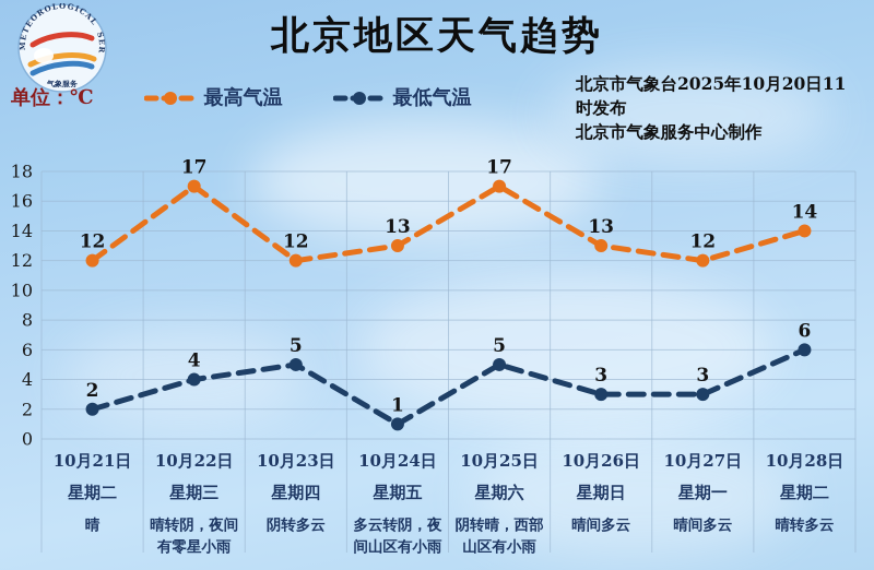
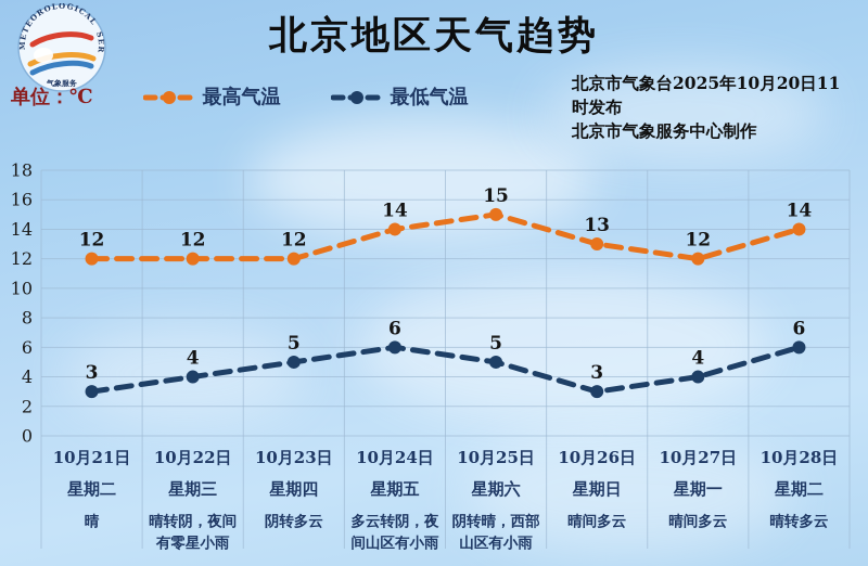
最低气温/10月21日: 2 -> 3
最高气温/10月22日: 17 -> 12
最高气温/10月24日: 13 -> 14
最低气温/10月24日: 1 -> 6
最高气温/10月25日: 17 -> 15
最低气温/10月27日: 3 -> 4
